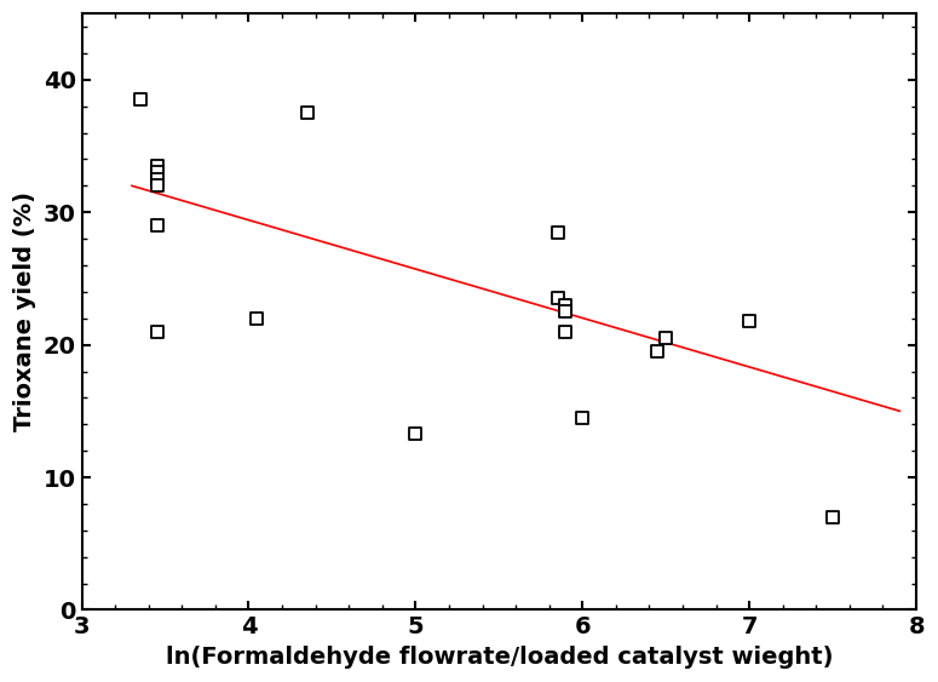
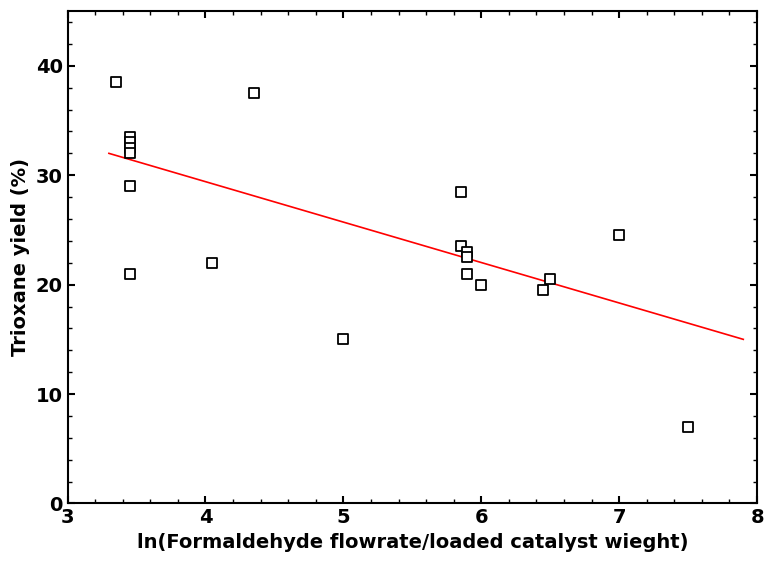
5: 13.3 -> 15.0
6: 14.5 -> 20.0
7: 21.8 -> 24.5
